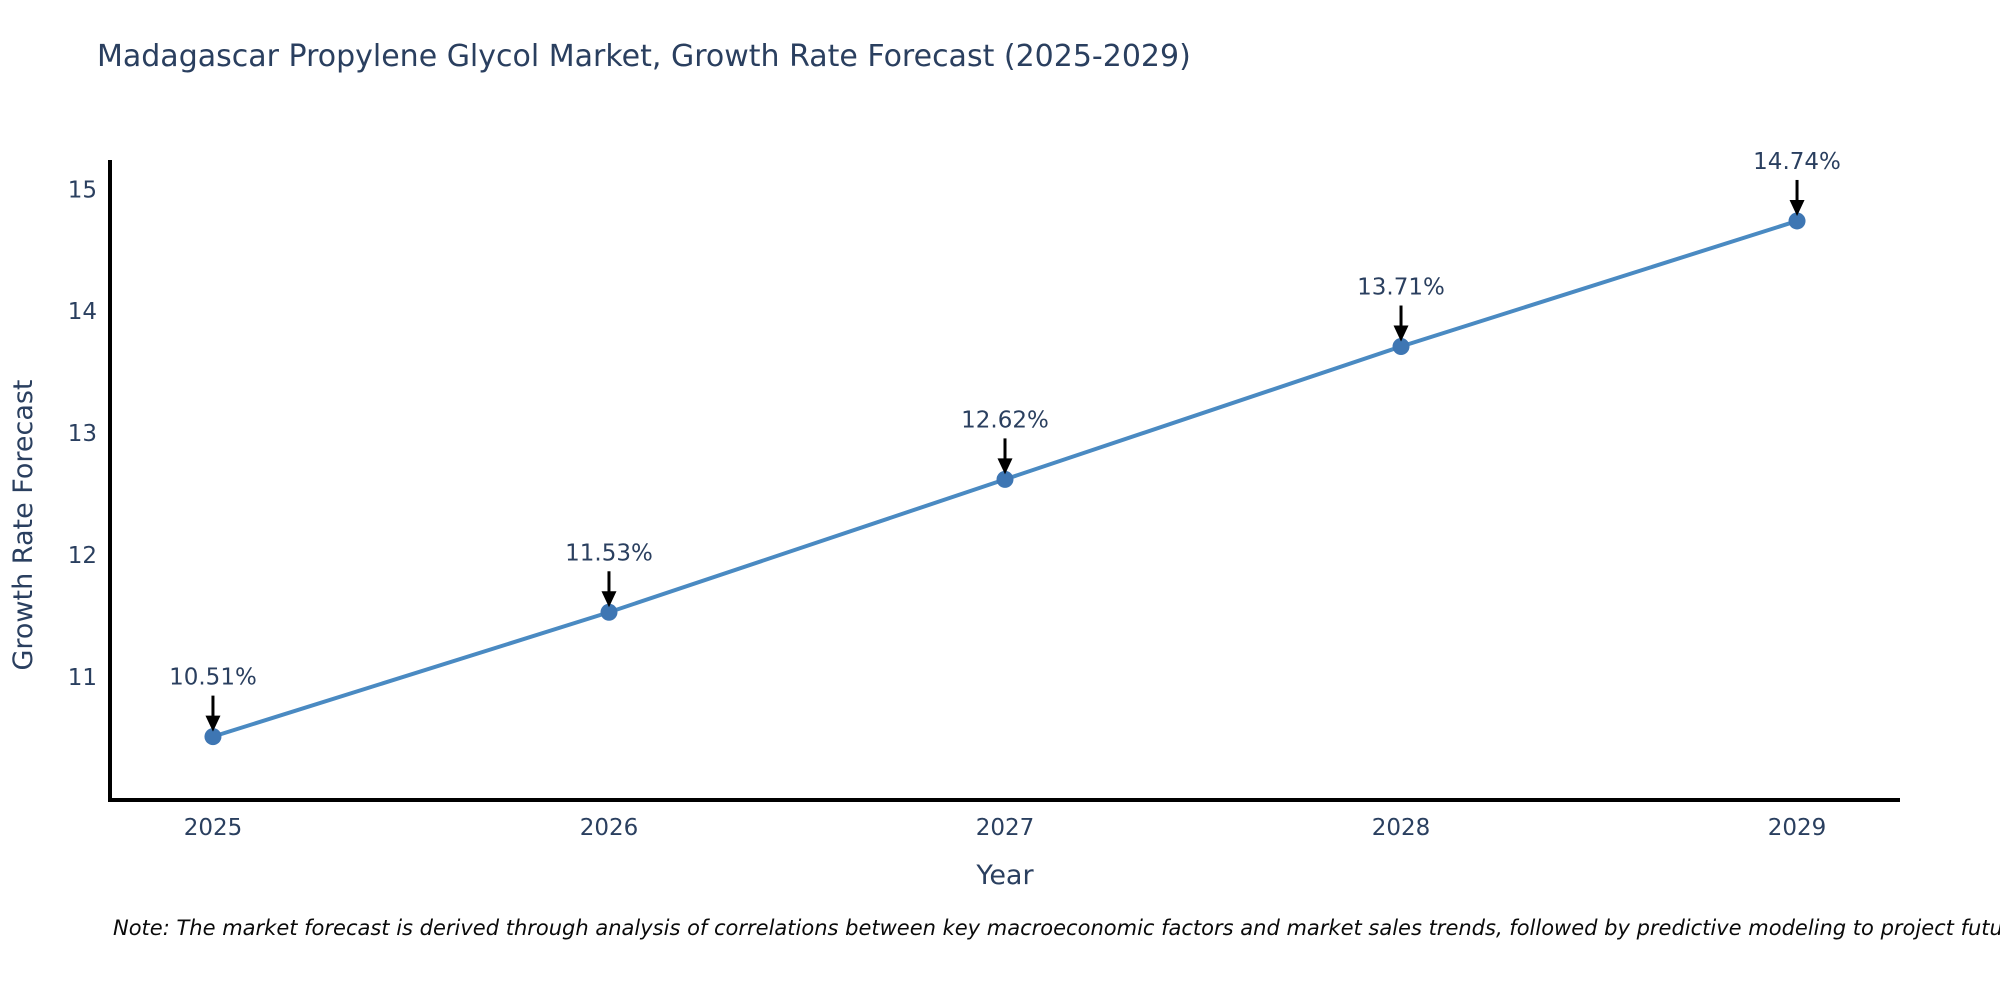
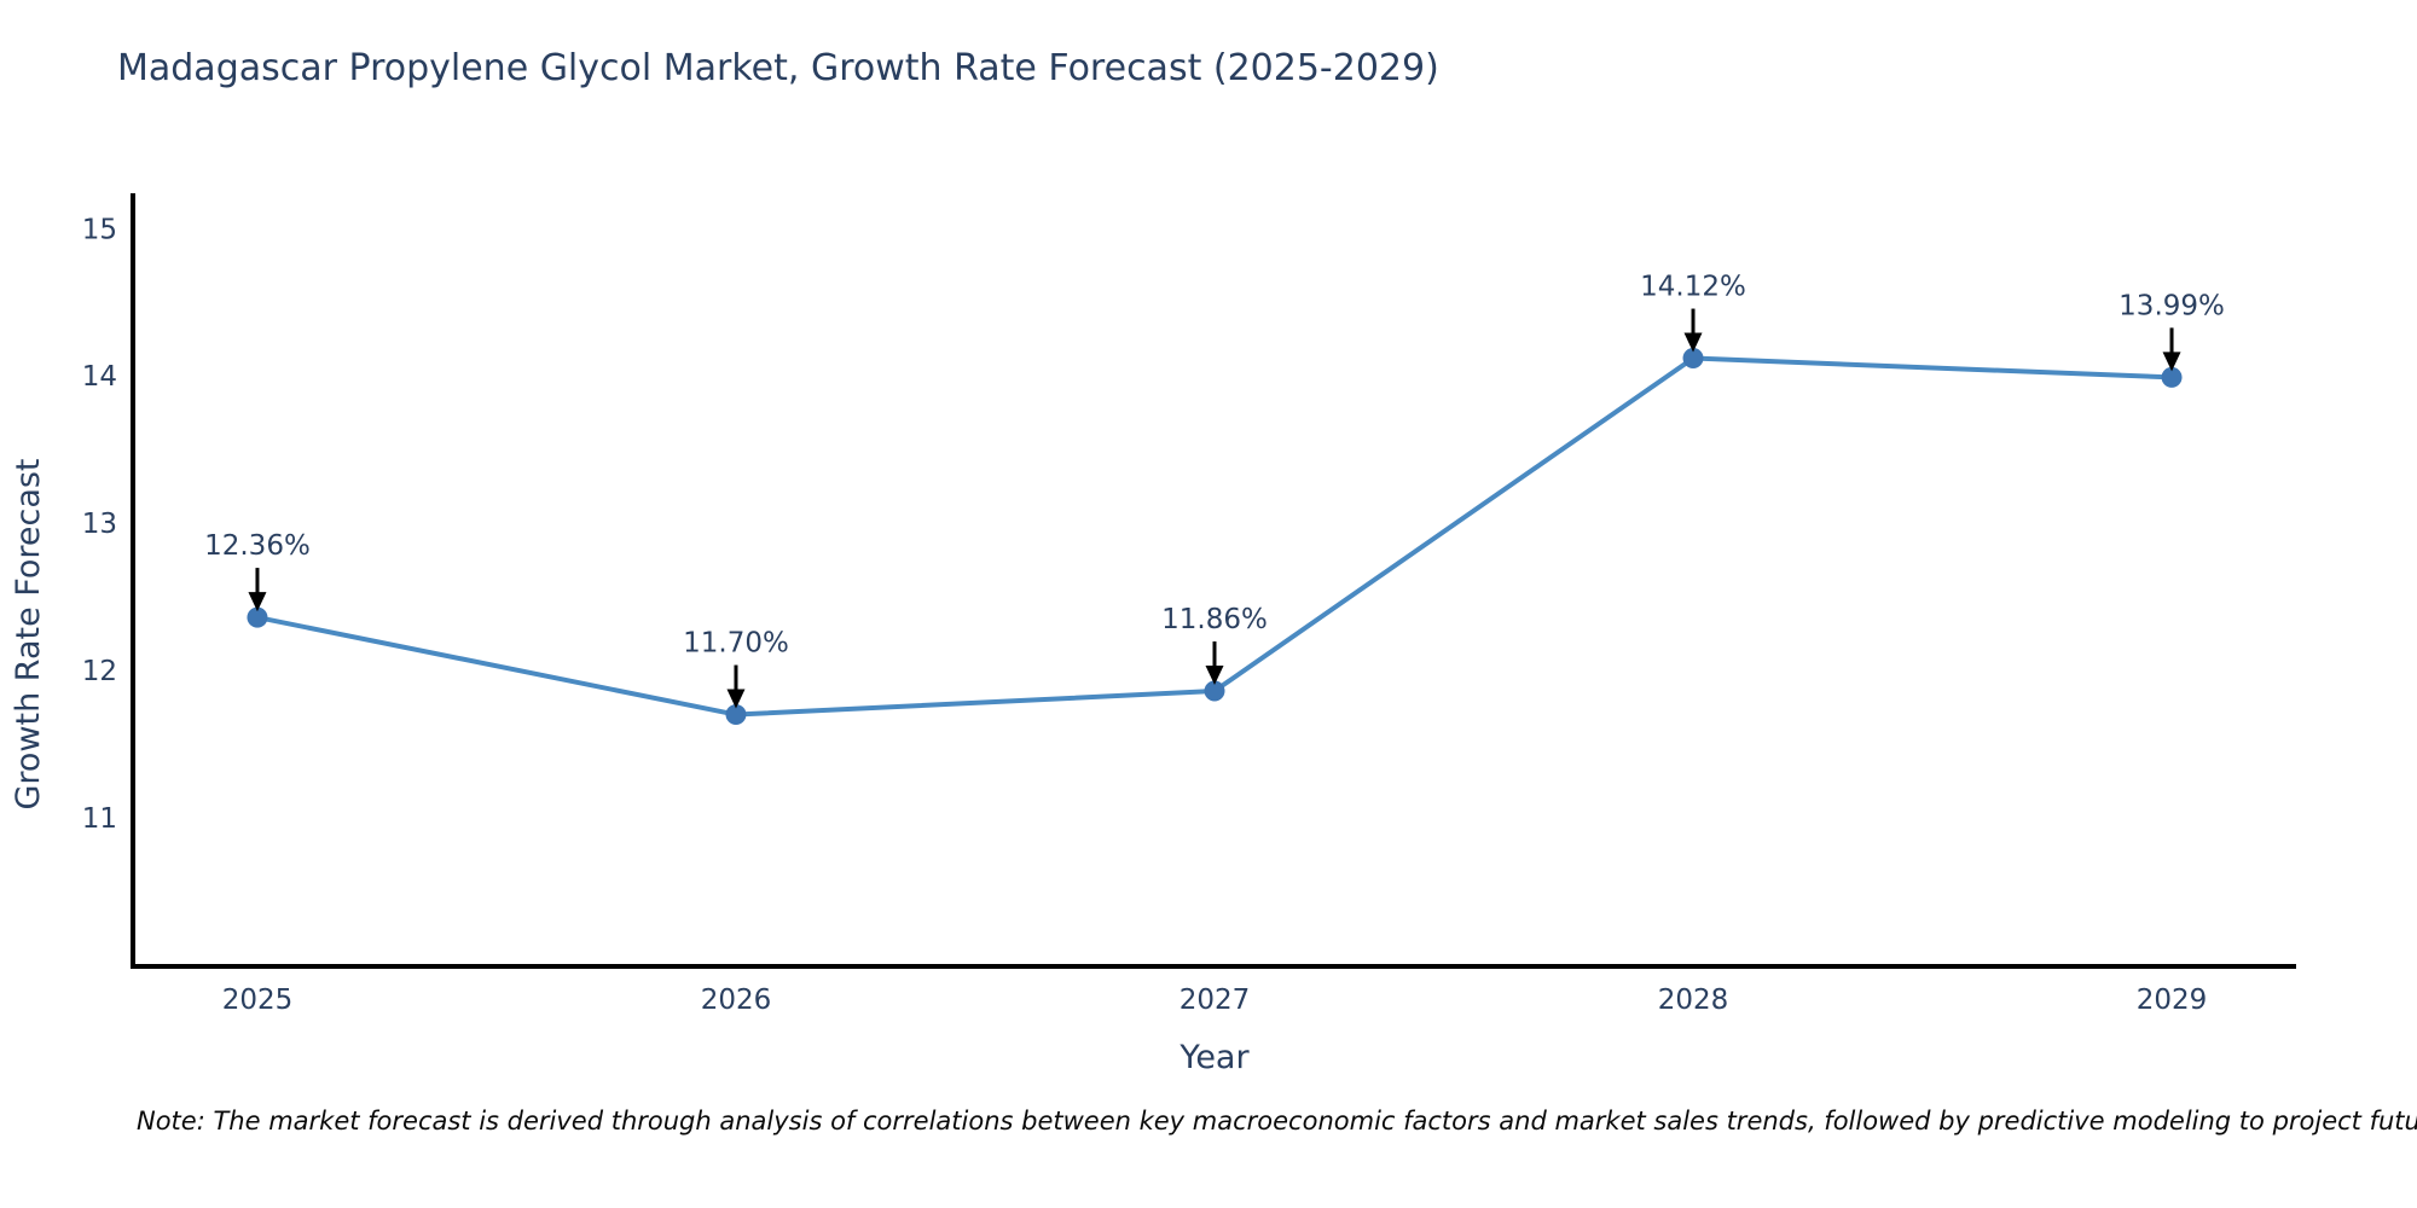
2025: 10.51% -> 12.36%
2026: 11.53% -> 11.70%
2027: 12.62% -> 11.86%
2028: 13.71% -> 14.12%
2029: 14.74% -> 13.99%
